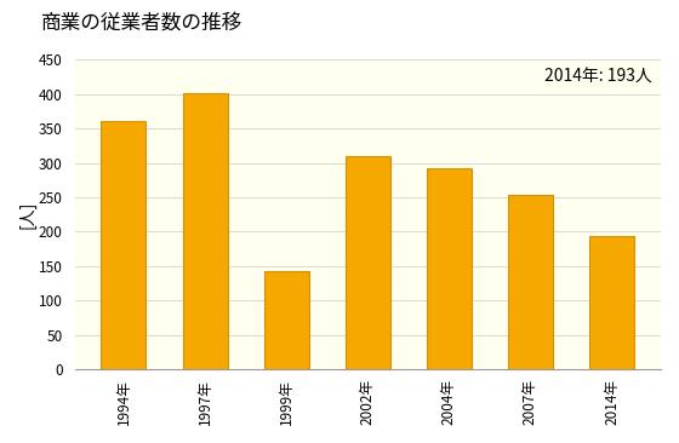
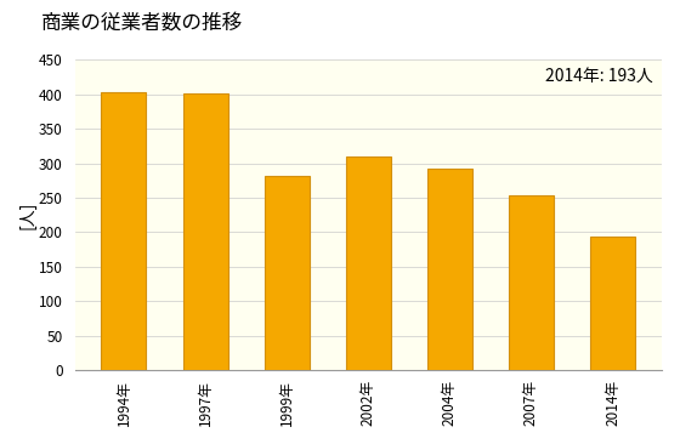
1994年: 360 -> 403
1999年: 142 -> 281
